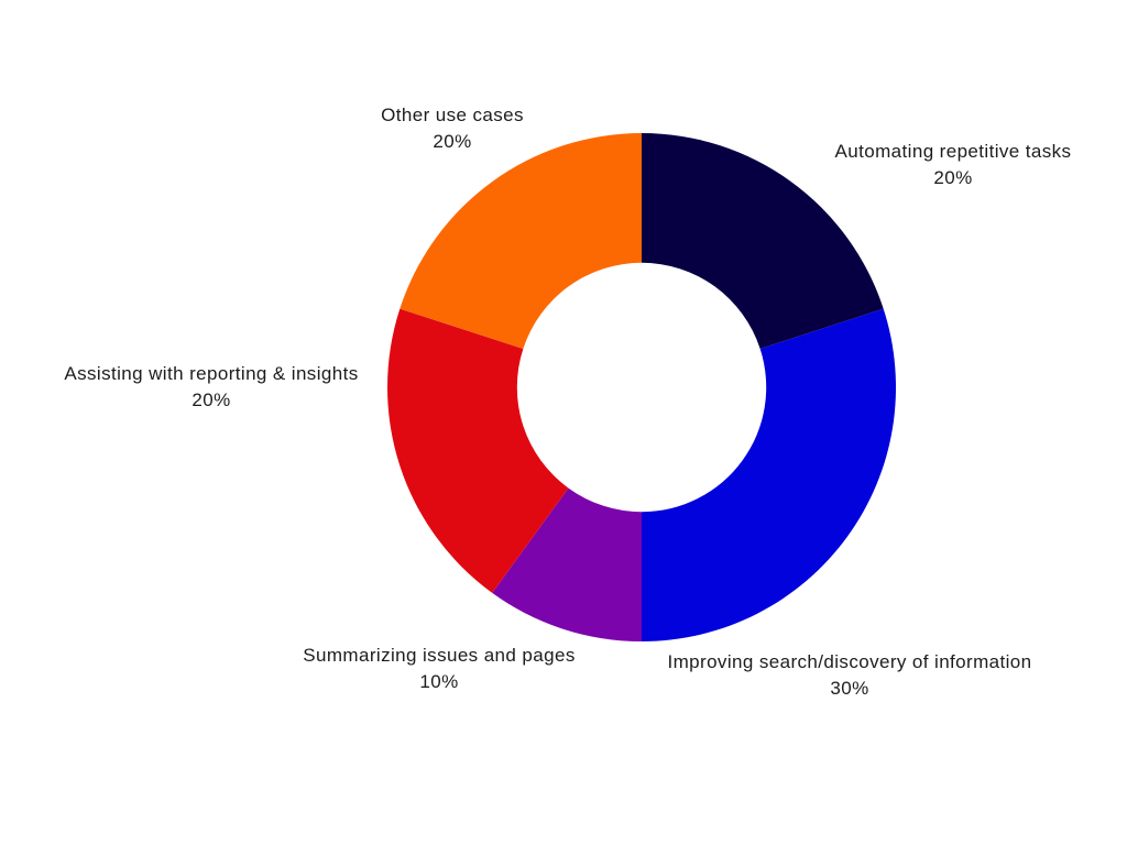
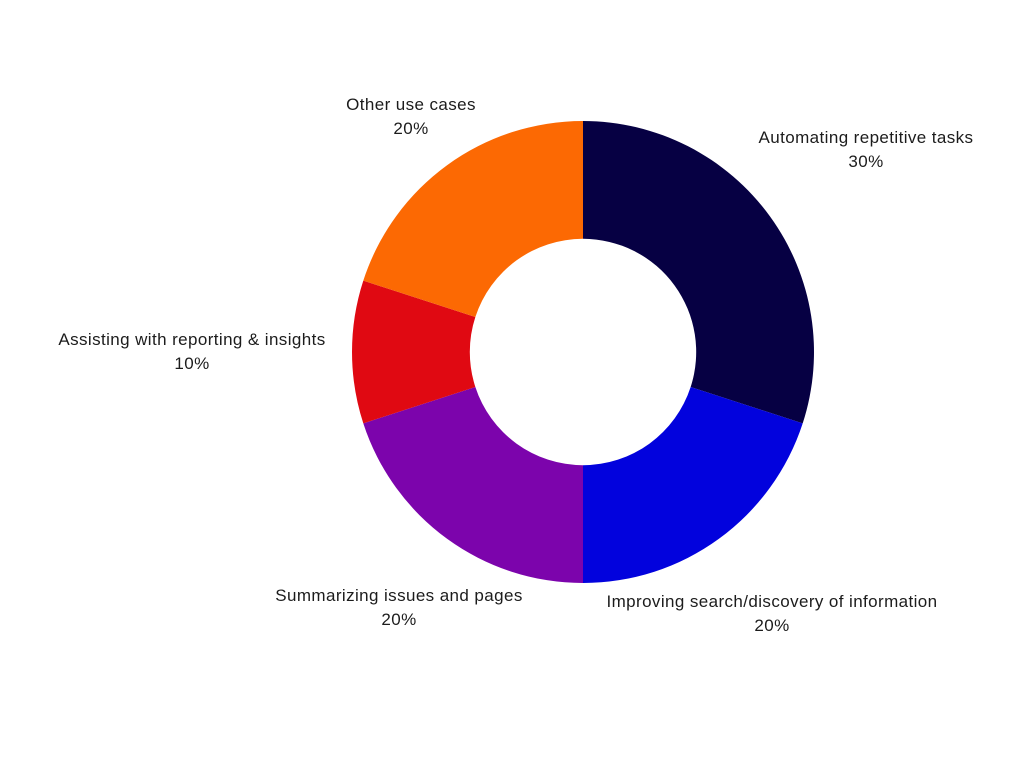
Automating repetitive tasks: 20% -> 30%
Improving search/discovery of information: 30% -> 20%
Summarizing issues and pages: 10% -> 20%
Assisting with reporting & insights: 20% -> 10%
